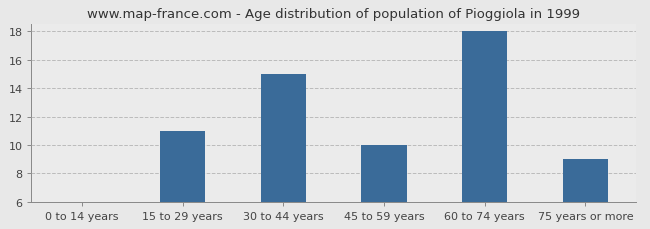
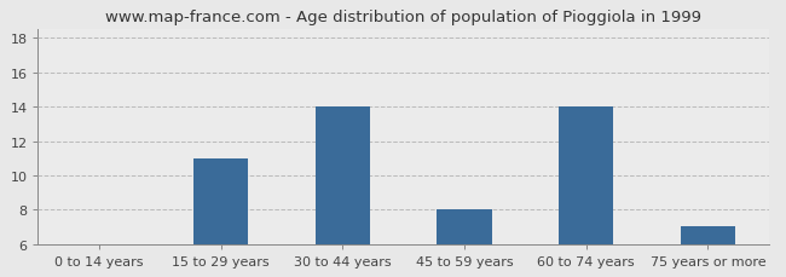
30 to 44 years: 15.0 -> 14.0
45 to 59 years: 10.0 -> 8.0
60 to 74 years: 18.0 -> 14.0
75 years or more: 9.0 -> 7.0
